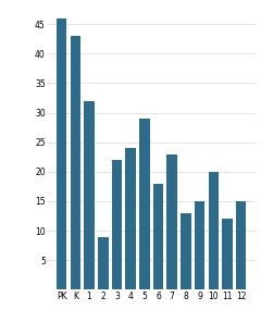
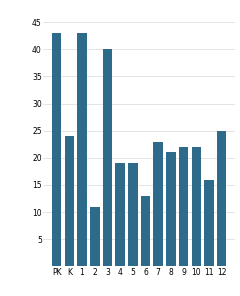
PK: 46 -> 43
K: 43 -> 24
1: 32 -> 43
2: 9 -> 11
3: 22 -> 40
4: 24 -> 19
5: 29 -> 19
6: 18 -> 13
8: 13 -> 21
9: 15 -> 22
10: 20 -> 22
11: 12 -> 16
12: 15 -> 25
